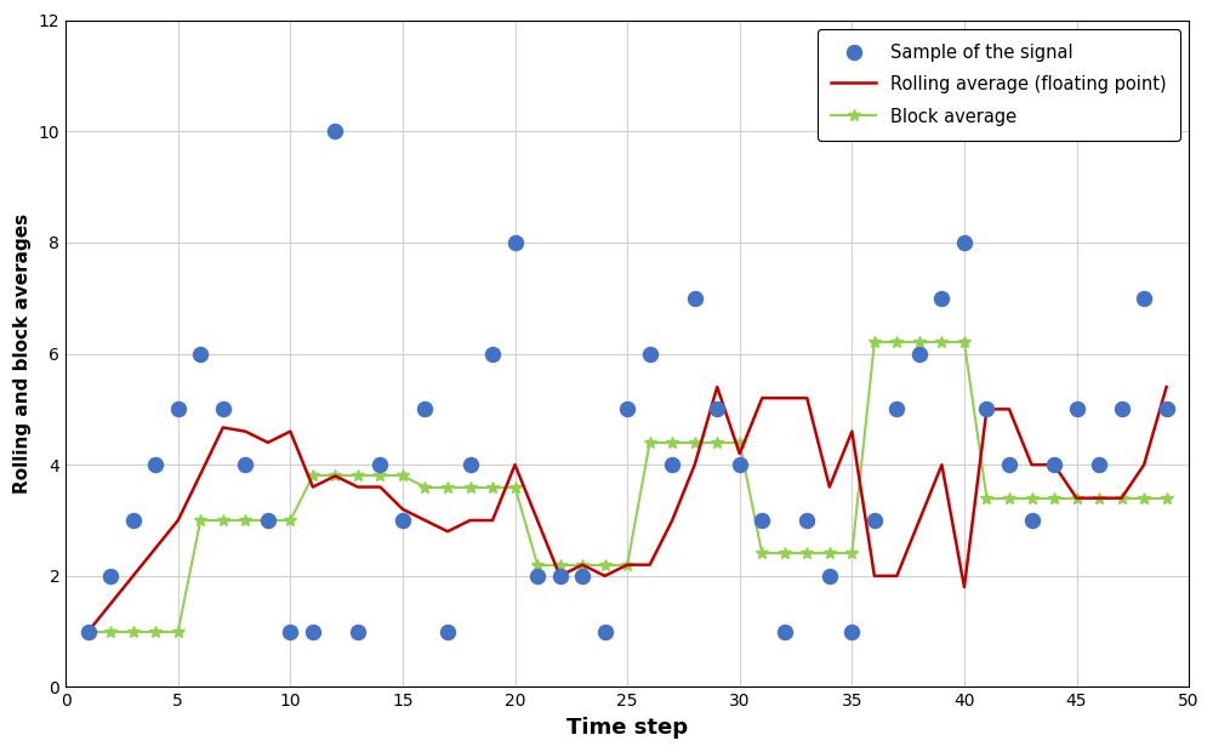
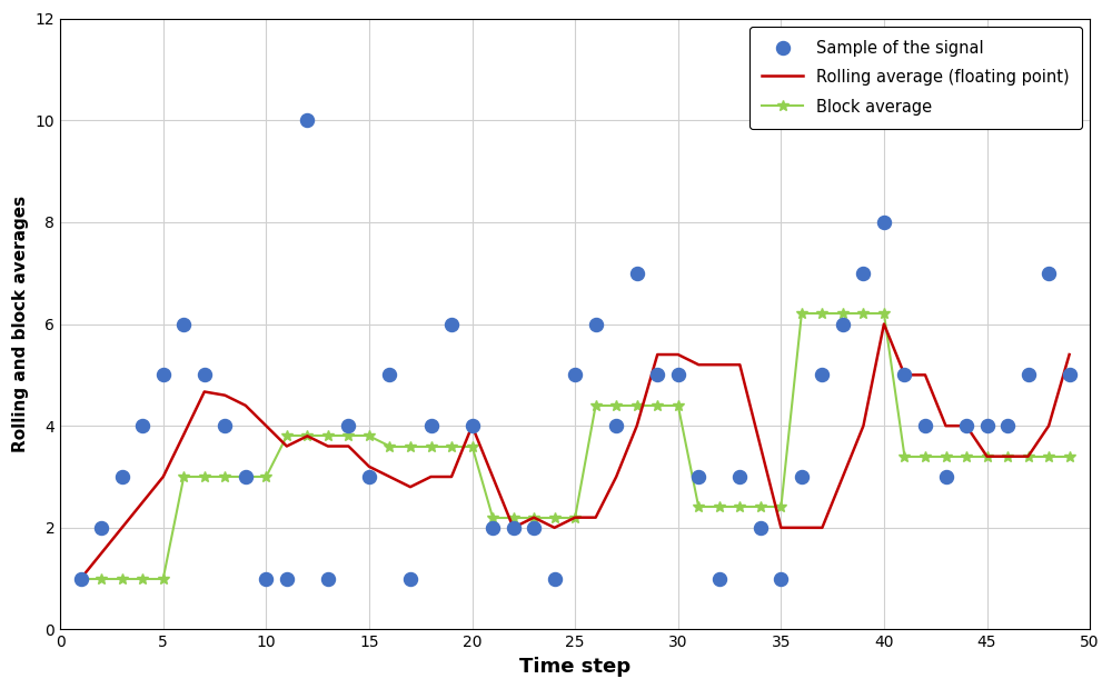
Rolling average (floating point)/10: 4.60 -> 4.00
Sample of the signal/20: 8 -> 4
Sample of the signal/30: 4 -> 5
Rolling average (floating point)/30: 4.20 -> 5.40
Rolling average (floating point)/35: 4.60 -> 2.00
Rolling average (floating point)/40: 1.80 -> 6.00
Sample of the signal/45: 5 -> 4
